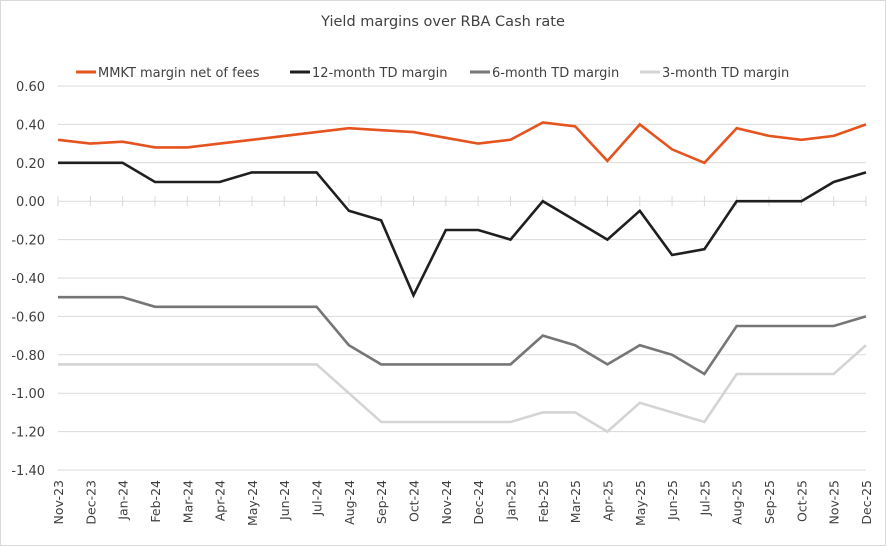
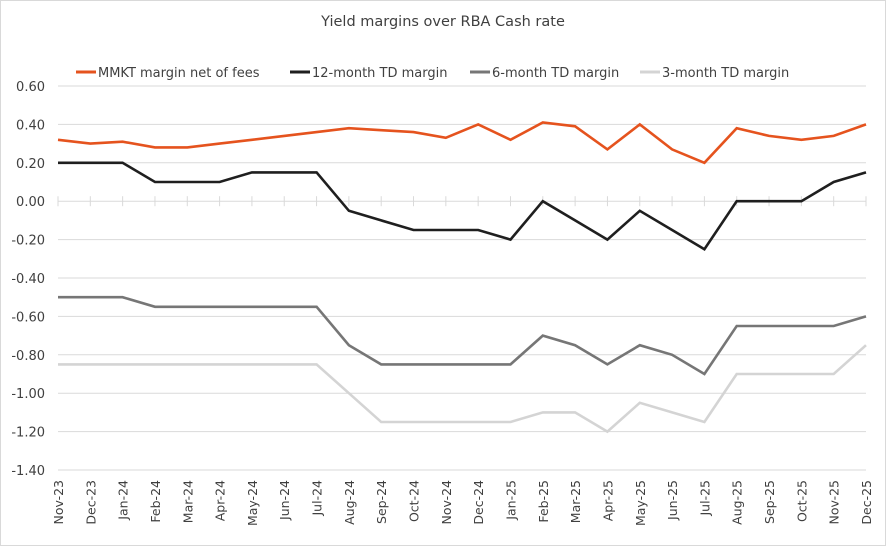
12-month TD margin/Oct-24: -0.49 -> -0.15
MMKT margin net of fees/Dec-24: 0.30 -> 0.40
MMKT margin net of fees/Apr-25: 0.21 -> 0.27
12-month TD margin/Jun-25: -0.28 -> -0.15
